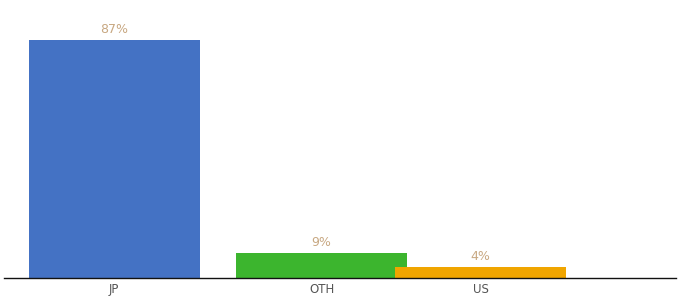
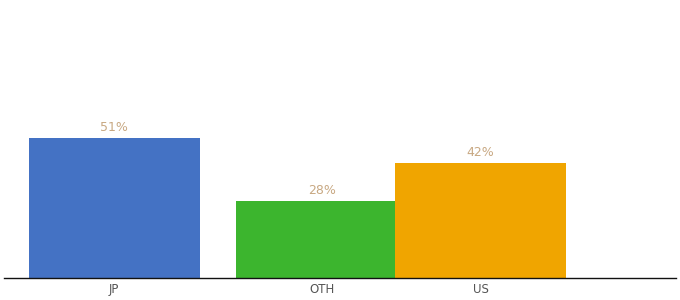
JP: 87% -> 51%
OTH: 9% -> 28%
US: 4% -> 42%
